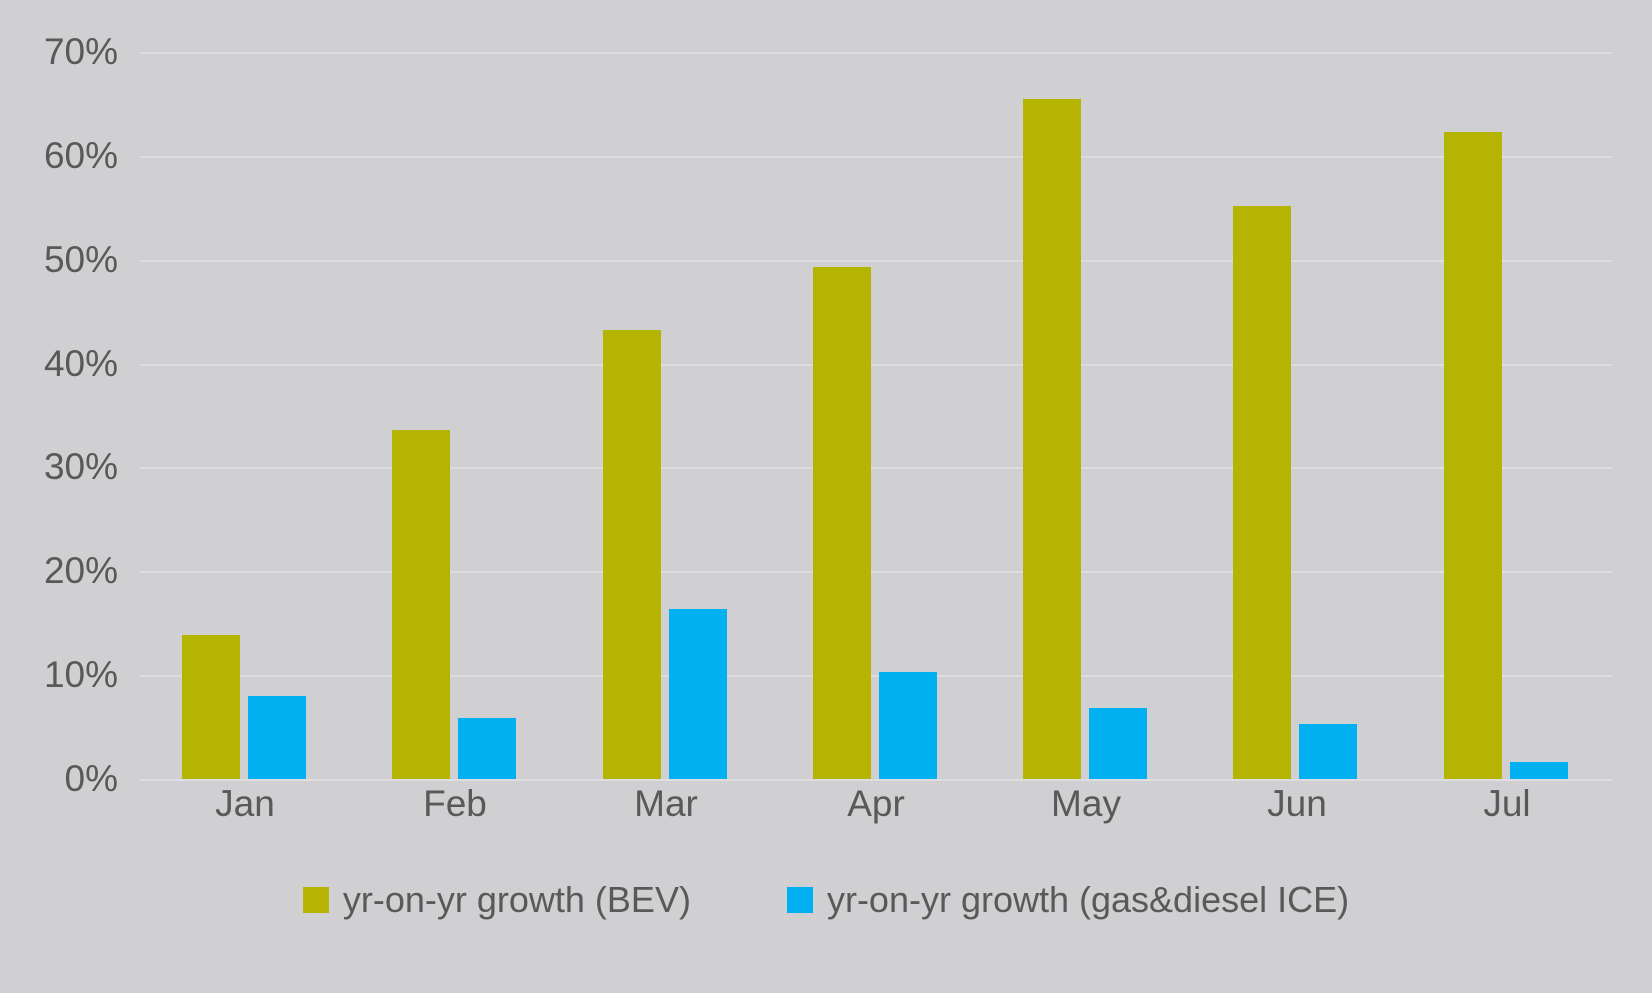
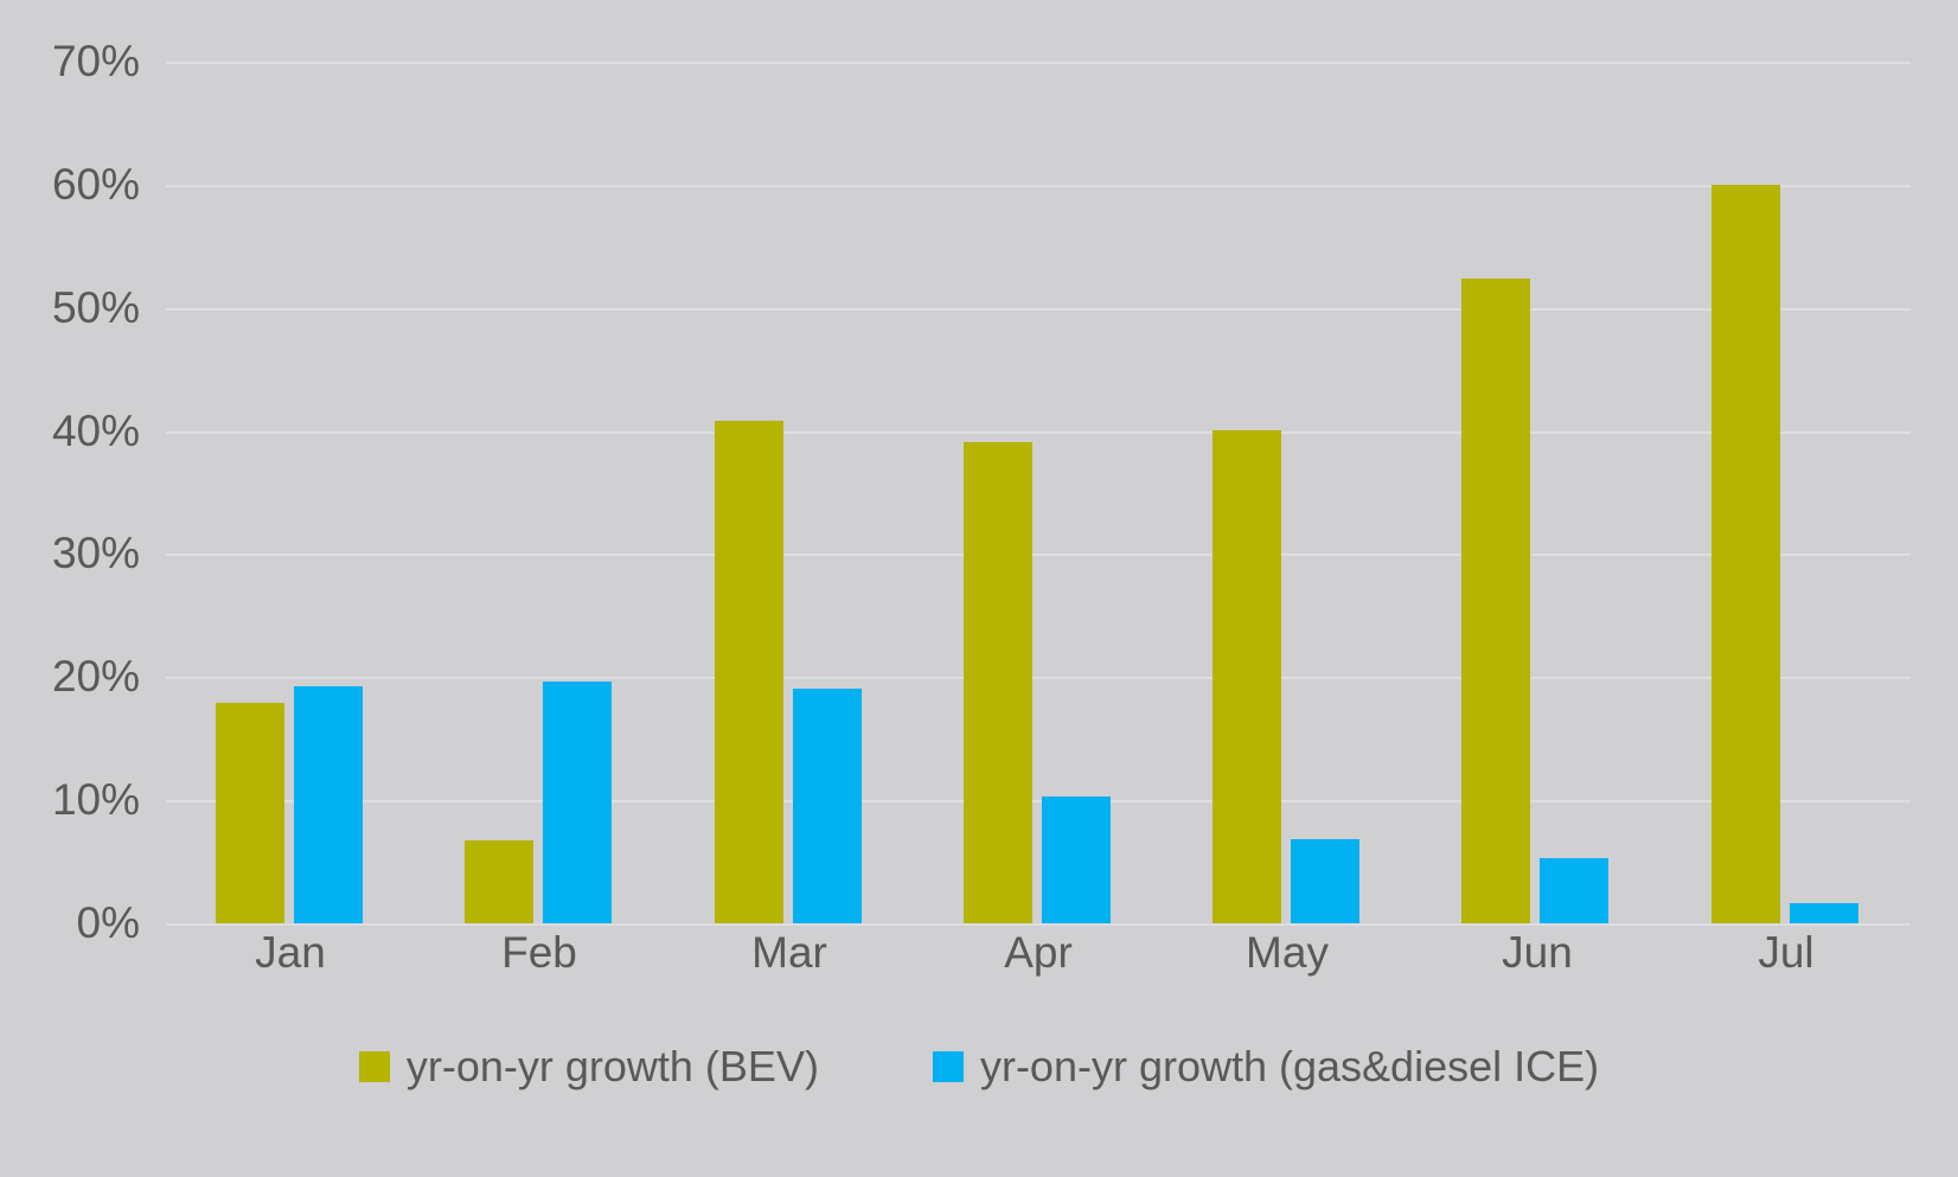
yr-on-yr growth (BEV)/Jan: 13.9% -> 17.9%
yr-on-yr growth (gas&diesel ICE)/Jan: 8.0% -> 19.3%
yr-on-yr growth (BEV)/Feb: 33.6% -> 6.7%
yr-on-yr growth (gas&diesel ICE)/Feb: 5.9% -> 19.6%
yr-on-yr growth (BEV)/Mar: 43.2% -> 40.8%
yr-on-yr growth (gas&diesel ICE)/Mar: 16.4% -> 19.1%
yr-on-yr growth (BEV)/Apr: 49.3% -> 39.1%
yr-on-yr growth (BEV)/May: 65.5% -> 40.1%
yr-on-yr growth (BEV)/Jun: 55.2% -> 52.4%
yr-on-yr growth (BEV)/Jul: 62.3% -> 60.0%
